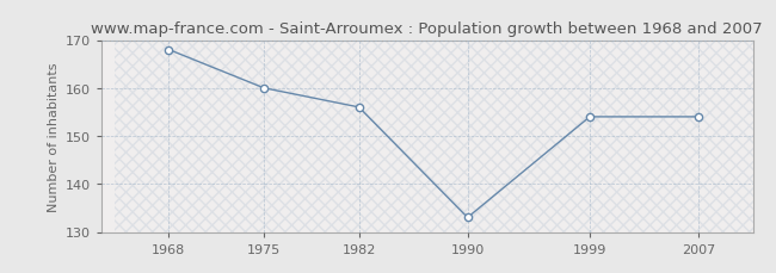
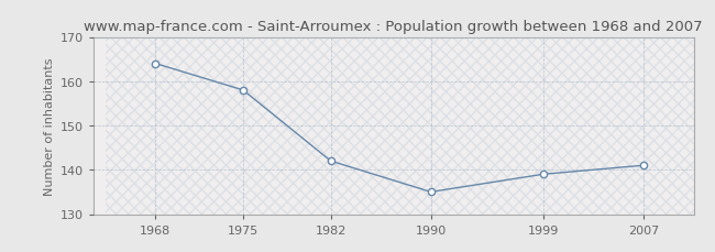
1968: 168 -> 164
1975: 160 -> 158
1982: 156 -> 142
1990: 133 -> 135
1999: 154 -> 139
2007: 154 -> 141
